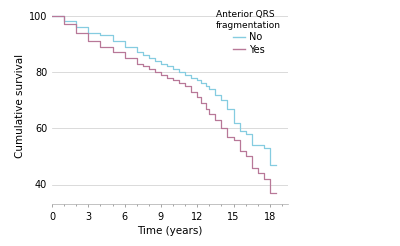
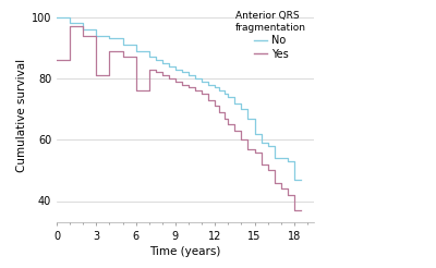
Yes/0: 100 -> 86
Yes/3: 91 -> 81
Yes/6: 85 -> 76
